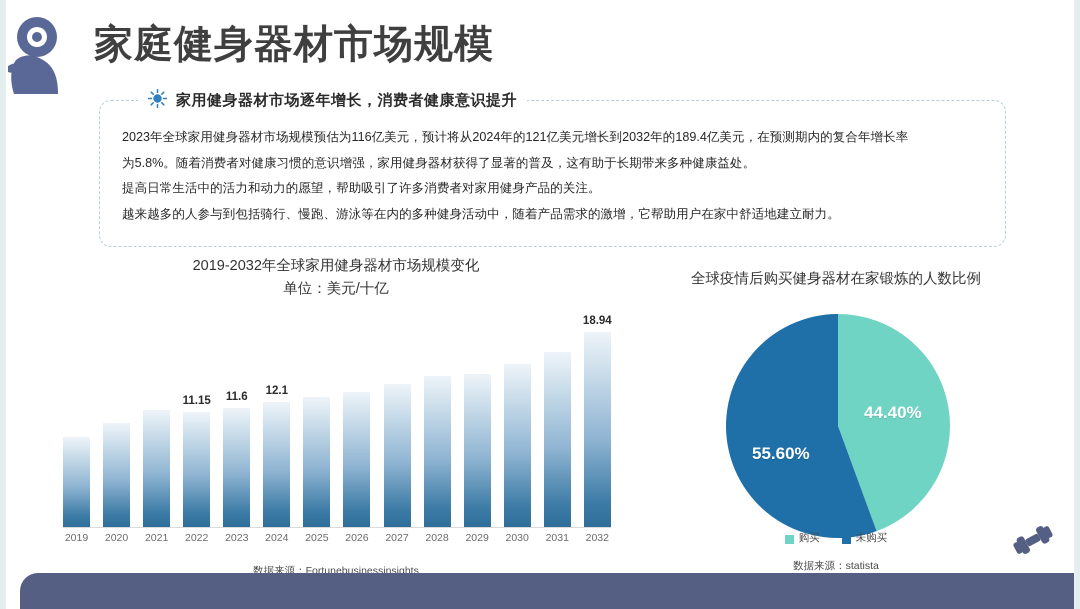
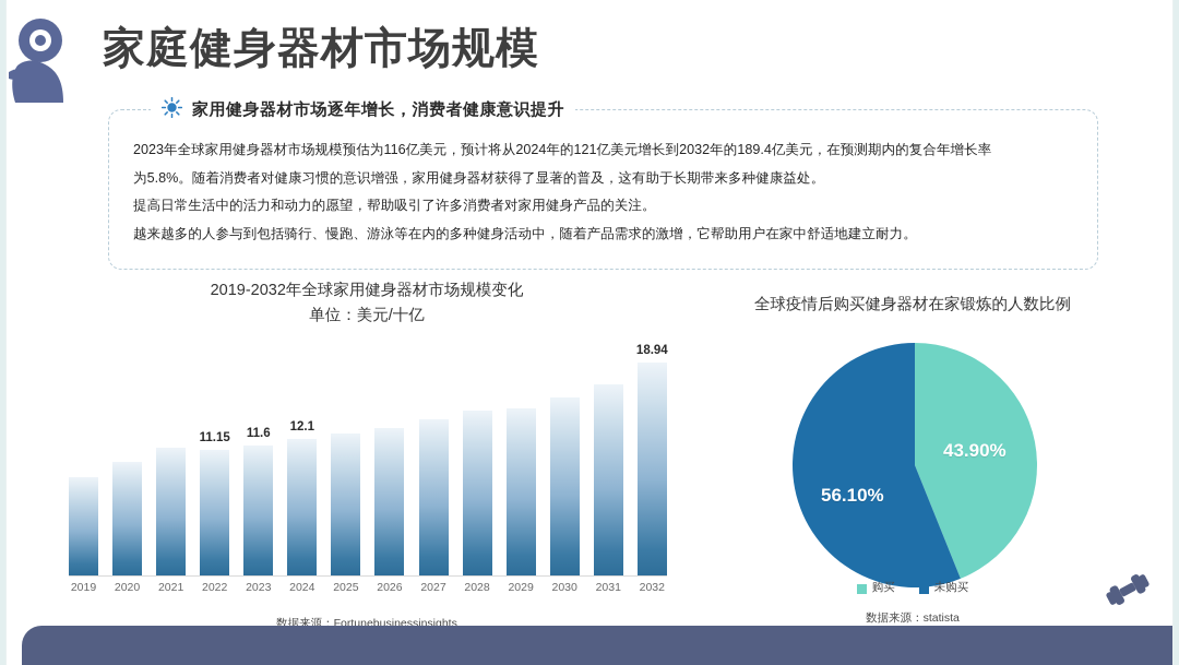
全球疫情后购买健身器材在家锻炼的人数比例/购买: 44.40% -> 43.90%
全球疫情后购买健身器材在家锻炼的人数比例/未购买: 55.60% -> 56.10%
